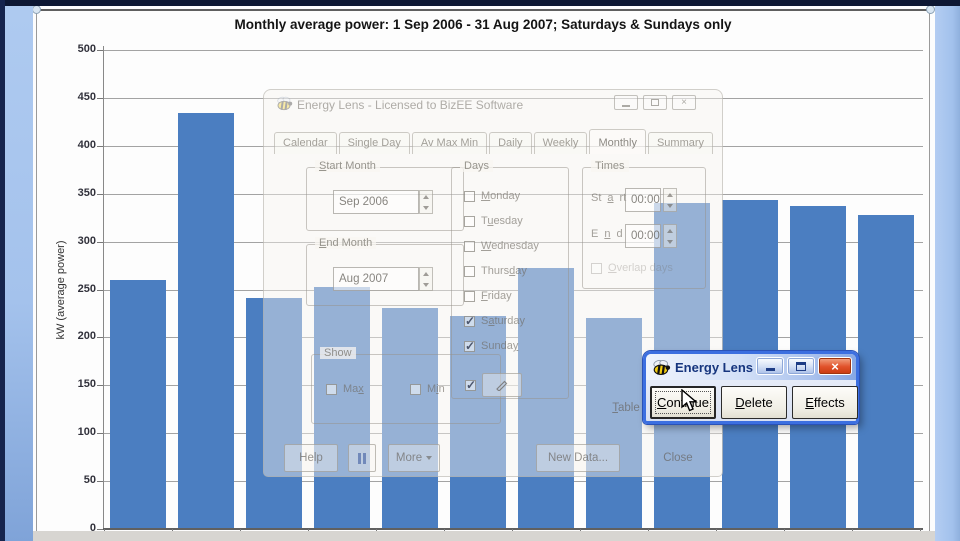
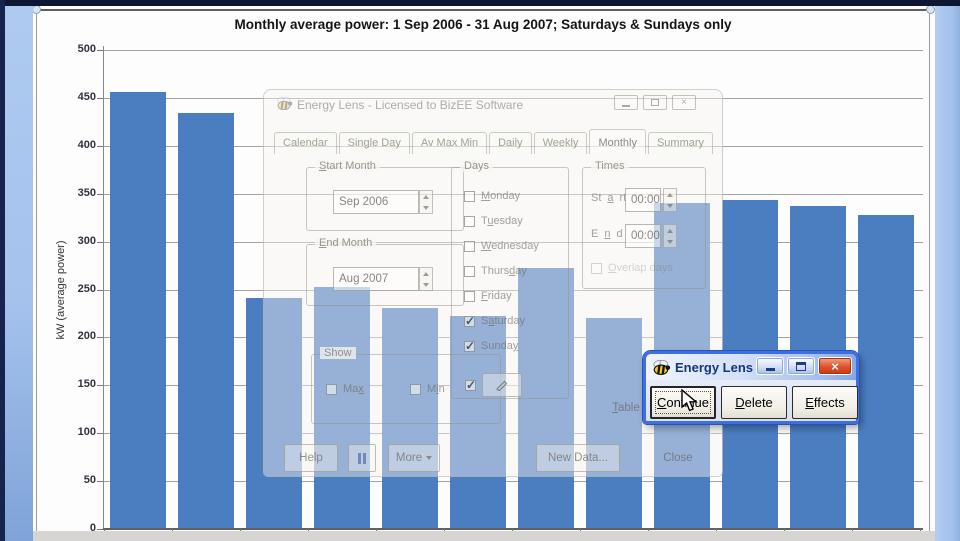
Sep 2006: 260 -> 460
